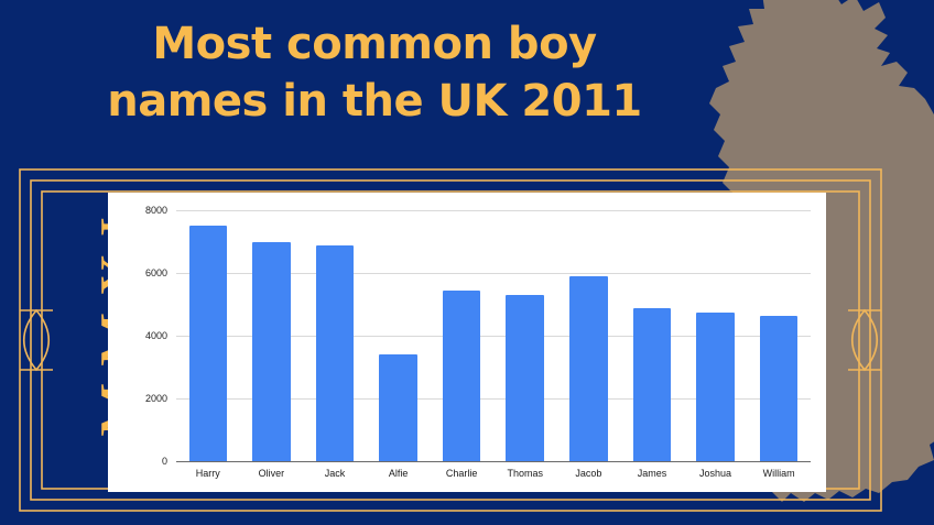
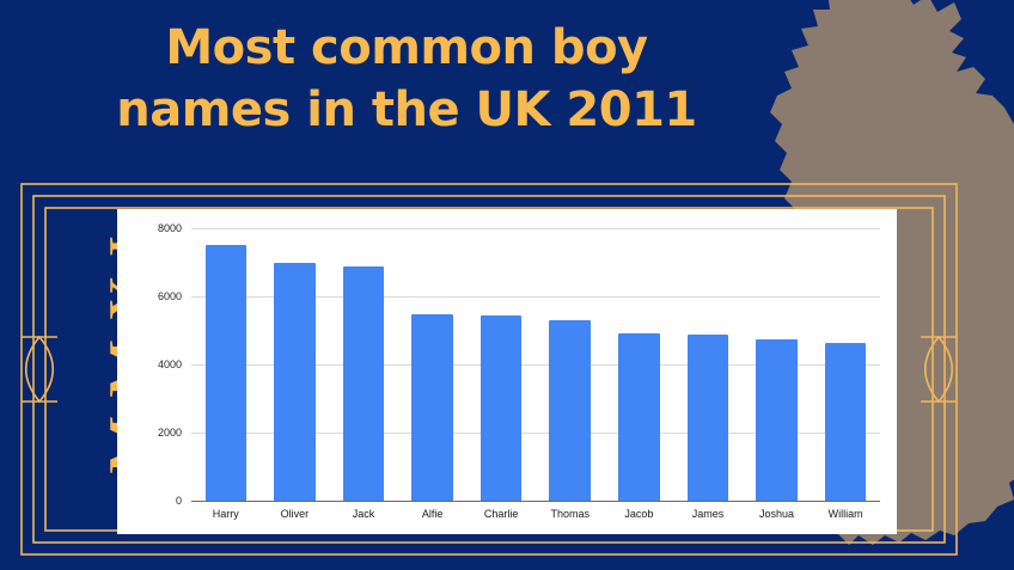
Alfie: 3400 -> 5500
Jacob: 5900 -> 4900
